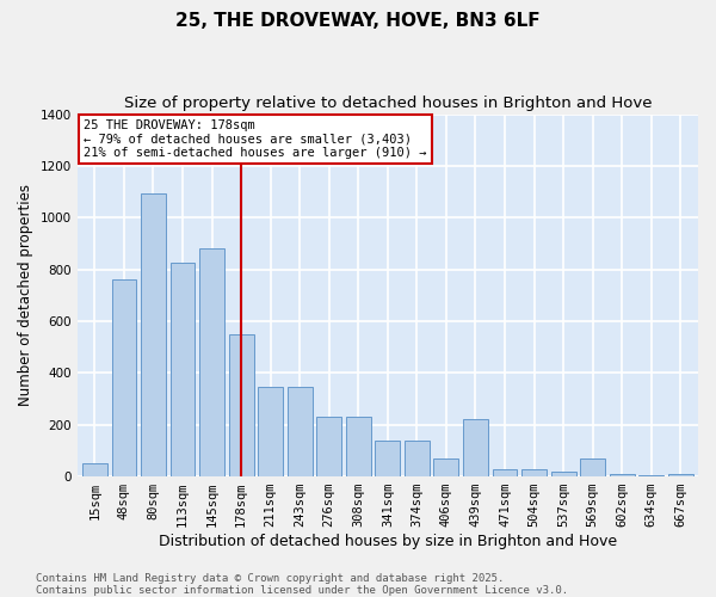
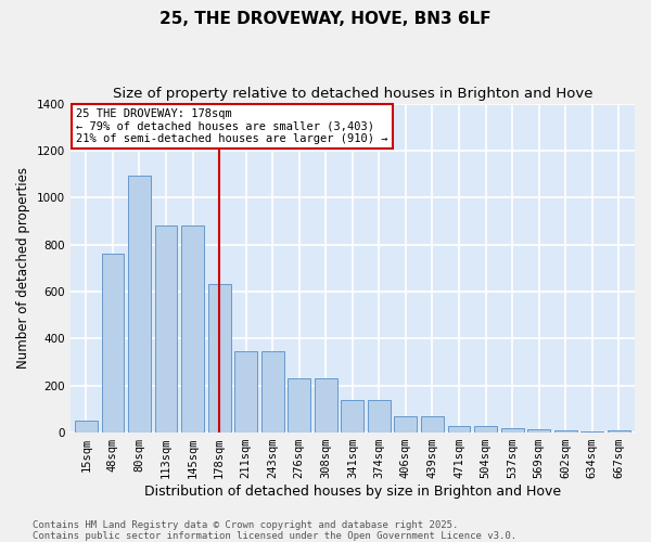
113sqm: 825 -> 880
178sqm: 550 -> 630
439sqm: 220 -> 70
569sqm: 70 -> 15
